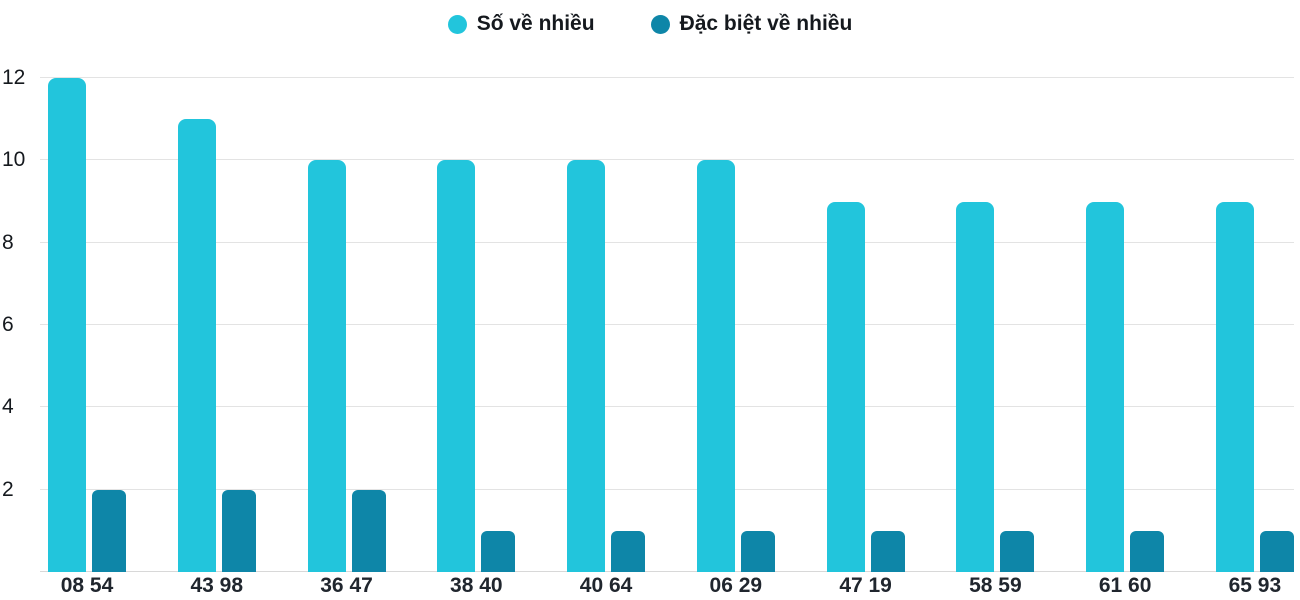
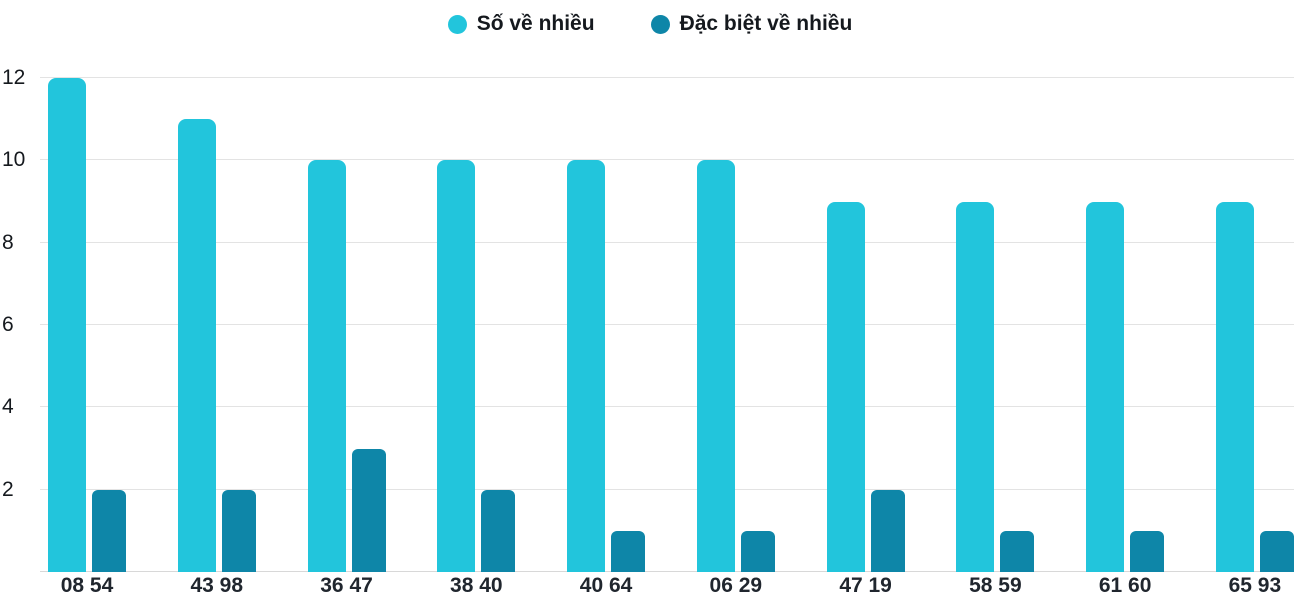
Đặc biệt về nhiều/36 47: 2 -> 3
Đặc biệt về nhiều/38 40: 1 -> 2
Đặc biệt về nhiều/47 19: 1 -> 2
